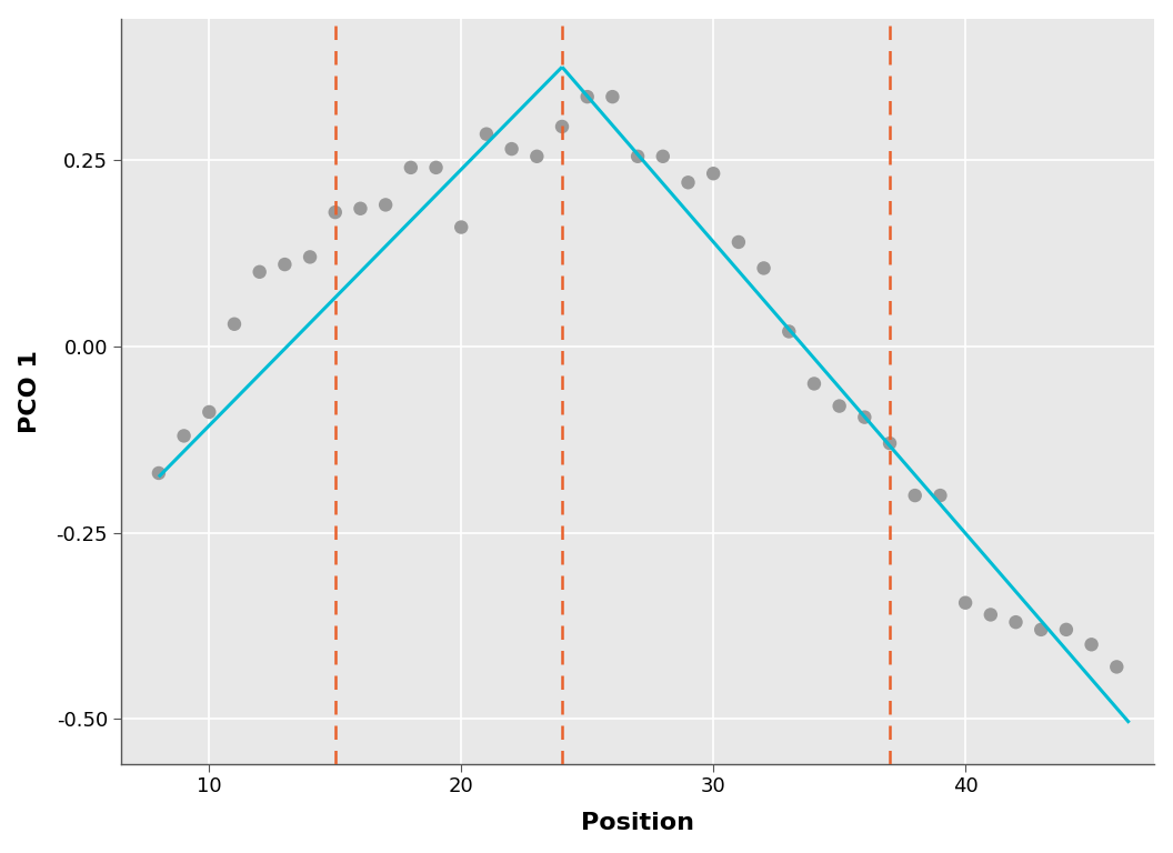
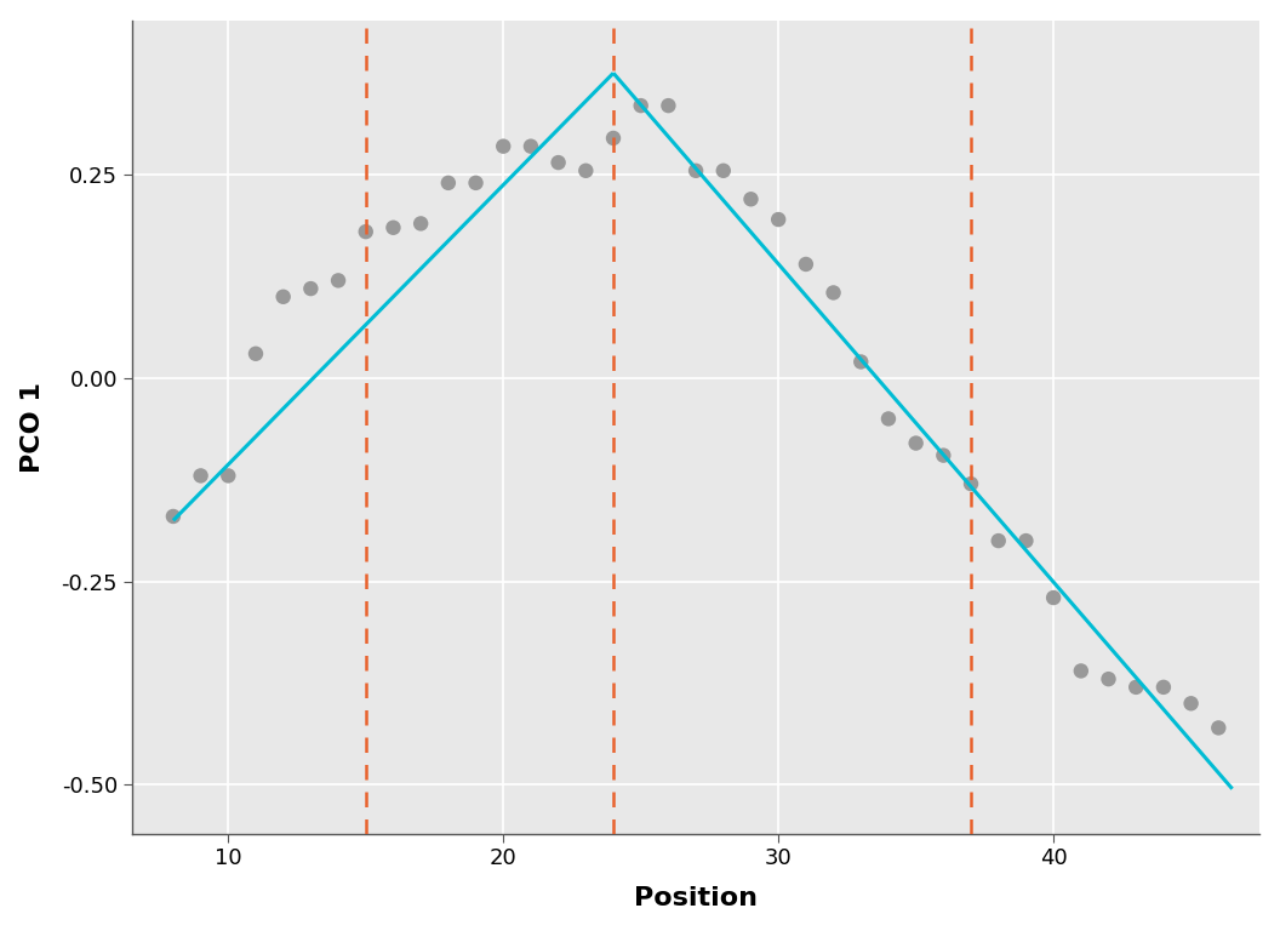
10: -0.088 -> -0.120
20: 0.160 -> 0.285
30: 0.232 -> 0.195
40: -0.344 -> -0.270
